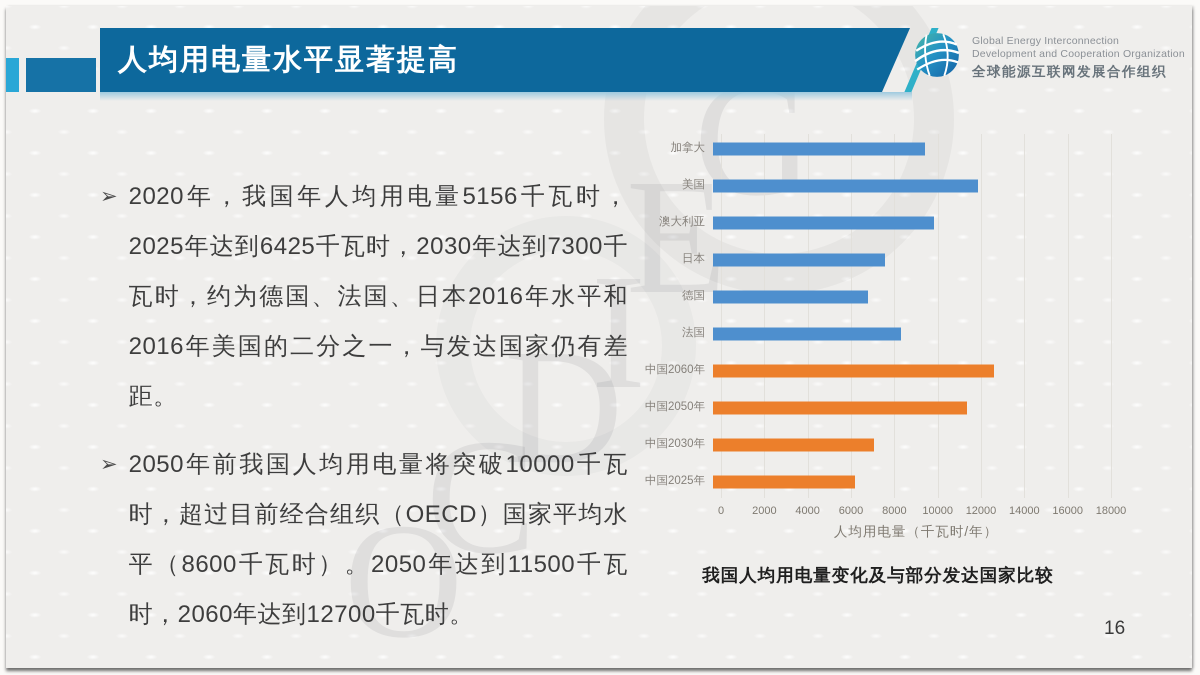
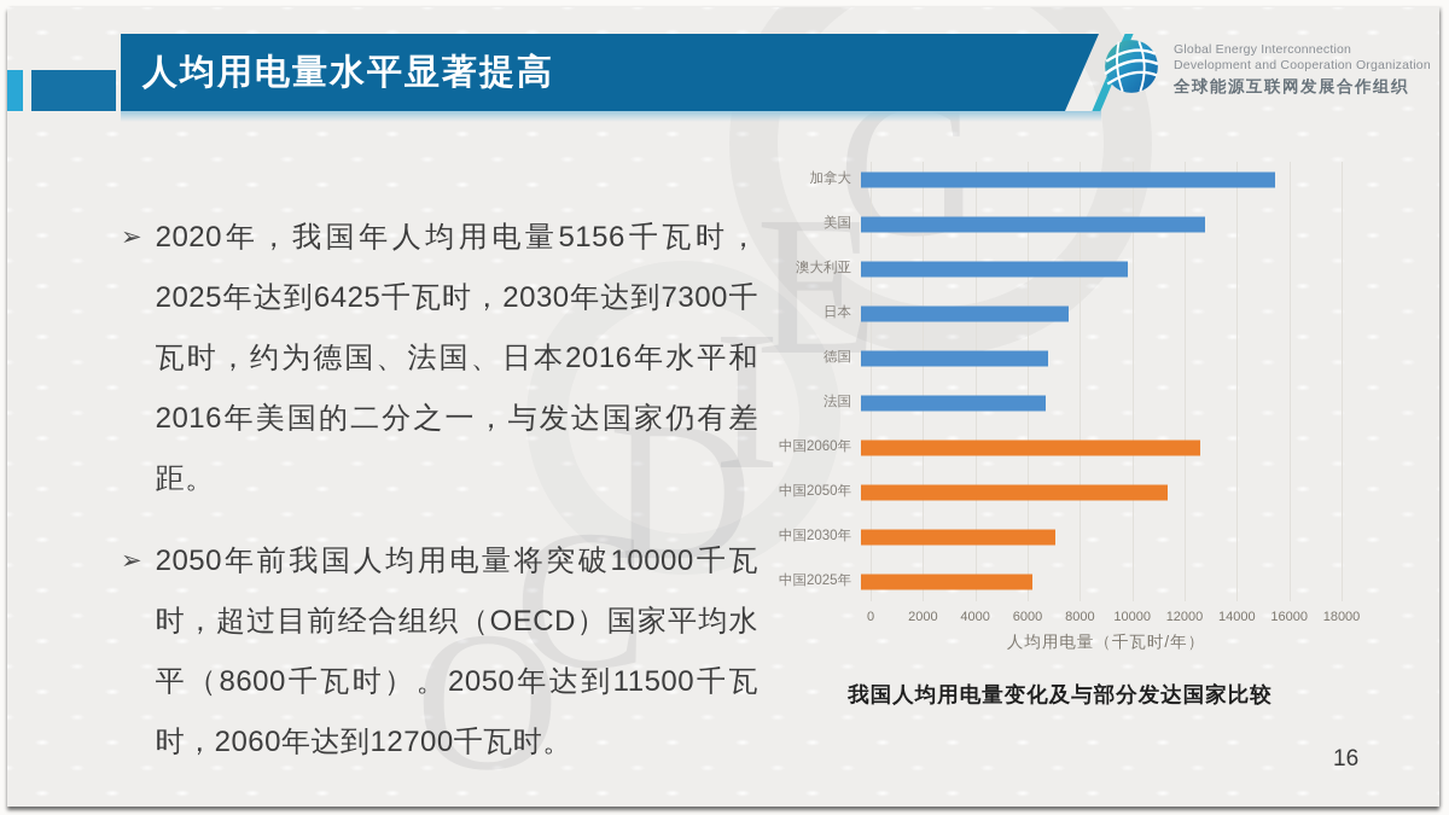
加拿大: 9600 -> 15500
美国: 12000 -> 12900
法国: 8500 -> 6900
